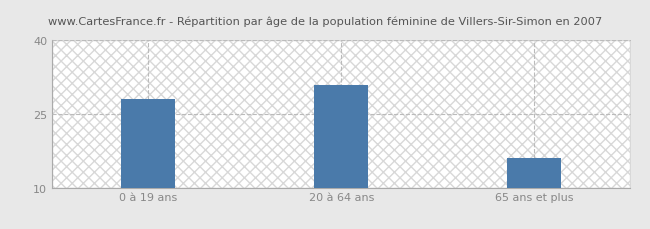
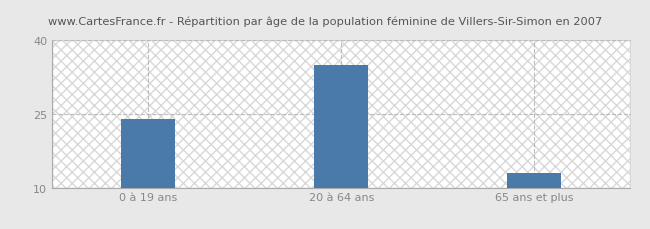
0 à 19 ans: 28 -> 24
20 à 64 ans: 31 -> 35
65 ans et plus: 16 -> 13
